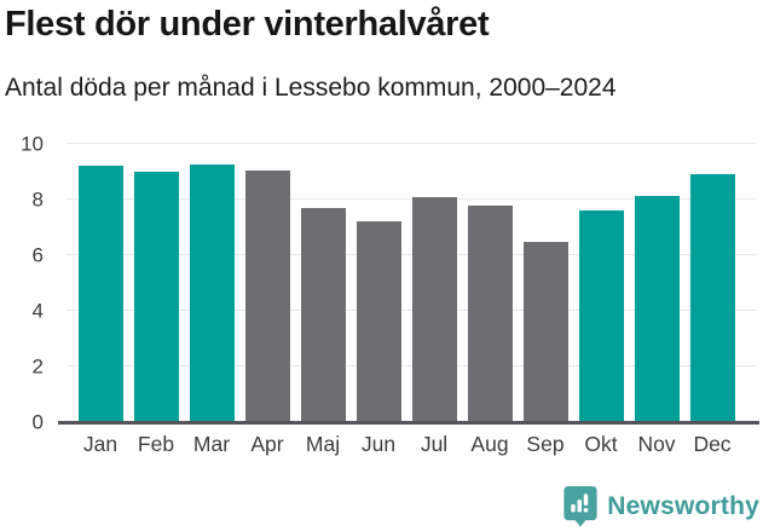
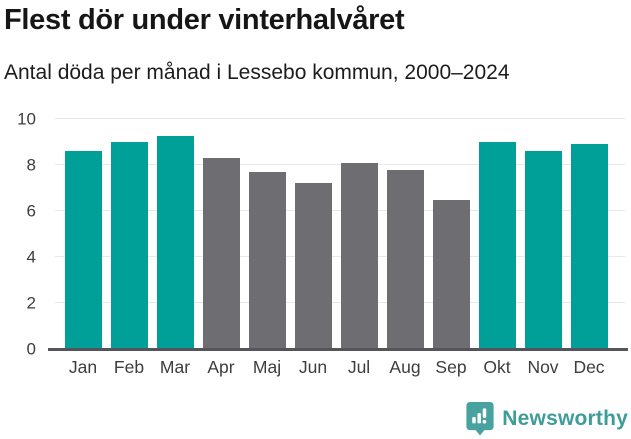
Jan: 9.2 -> 8.6
Apr: 9.1 -> 8.3
Okt: 7.6 -> 9.0
Nov: 8.2 -> 8.6
